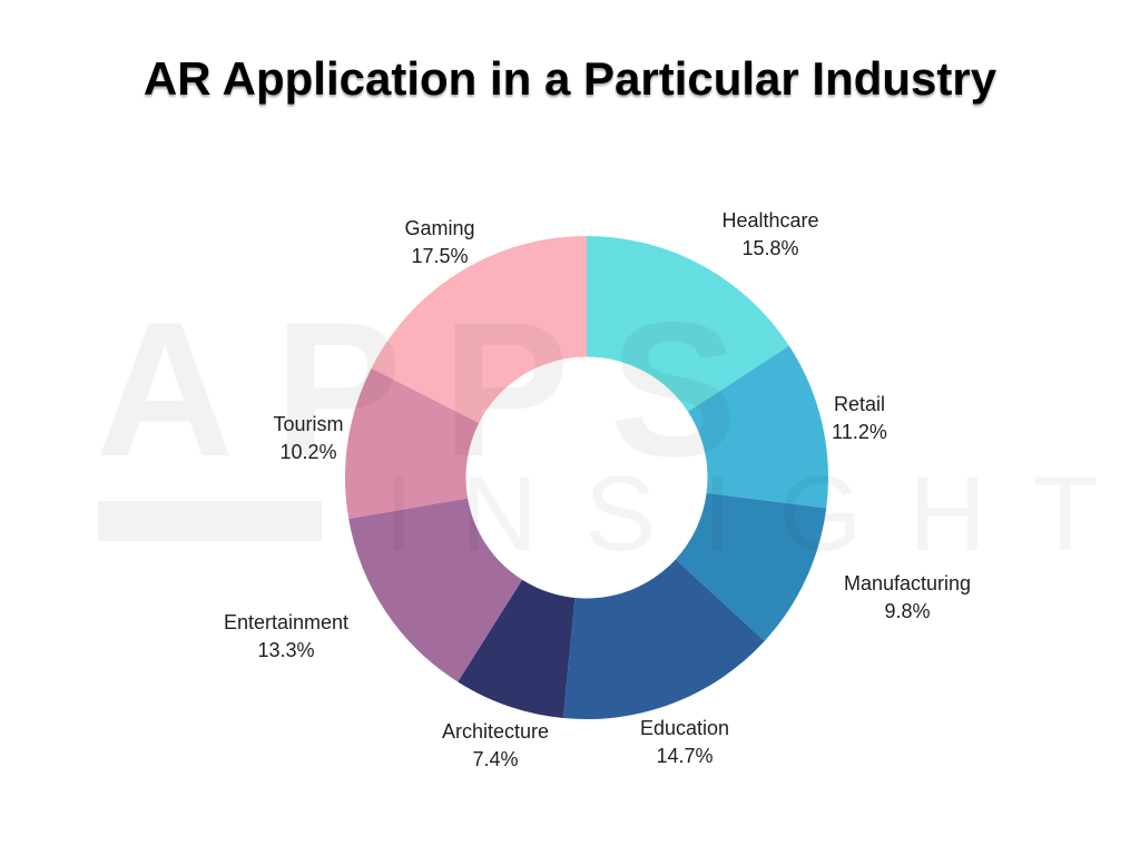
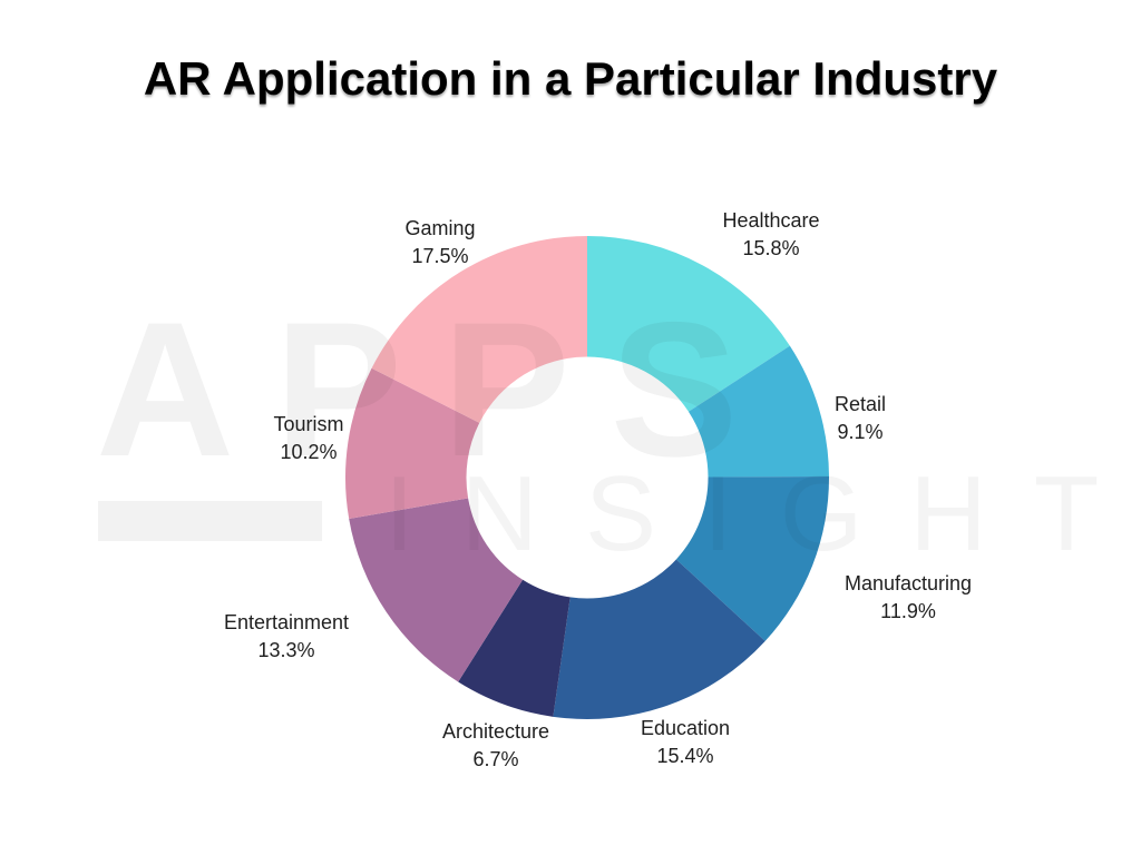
Retail: 11.2% -> 9.1%
Manufacturing: 9.8% -> 11.9%
Education: 14.7% -> 15.4%
Architecture: 7.4% -> 6.7%
